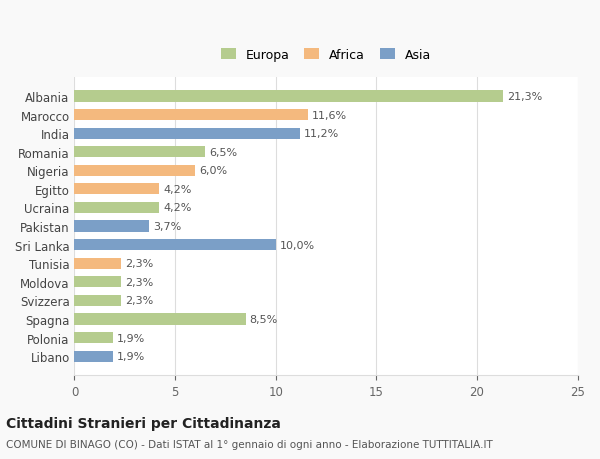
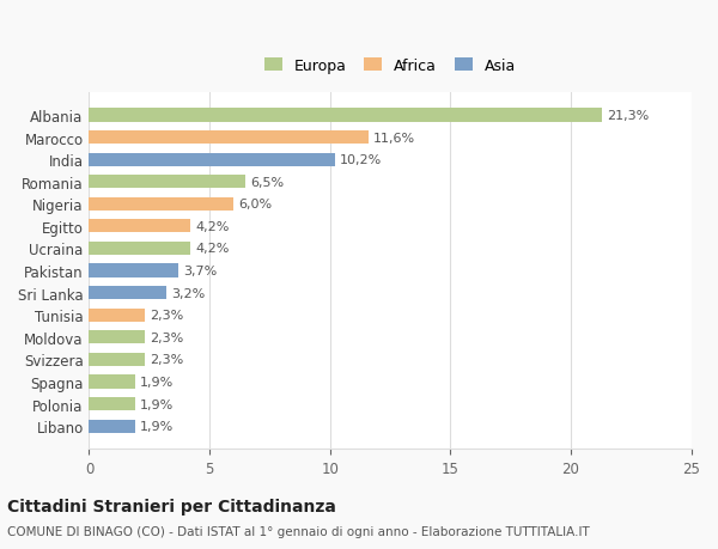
India: 11,2% -> 10,2%
Sri Lanka: 10,0% -> 3,2%
Spagna: 8,5% -> 1,9%
